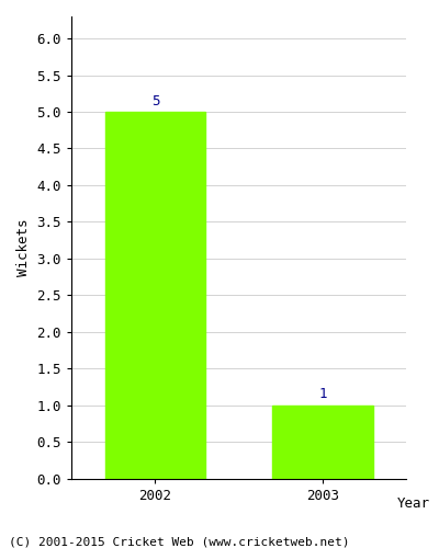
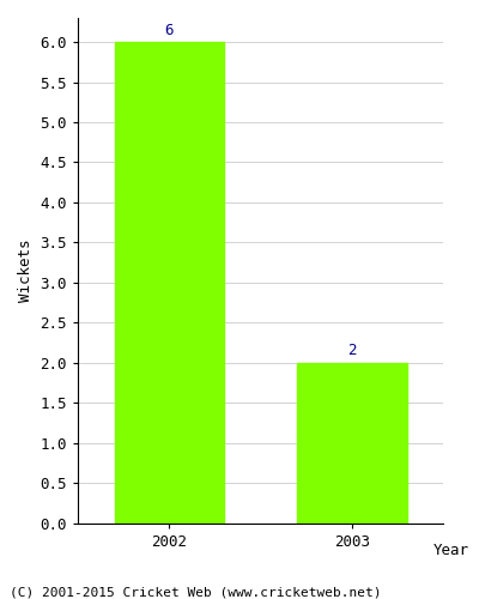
2002: 5 -> 6
2003: 1 -> 2
